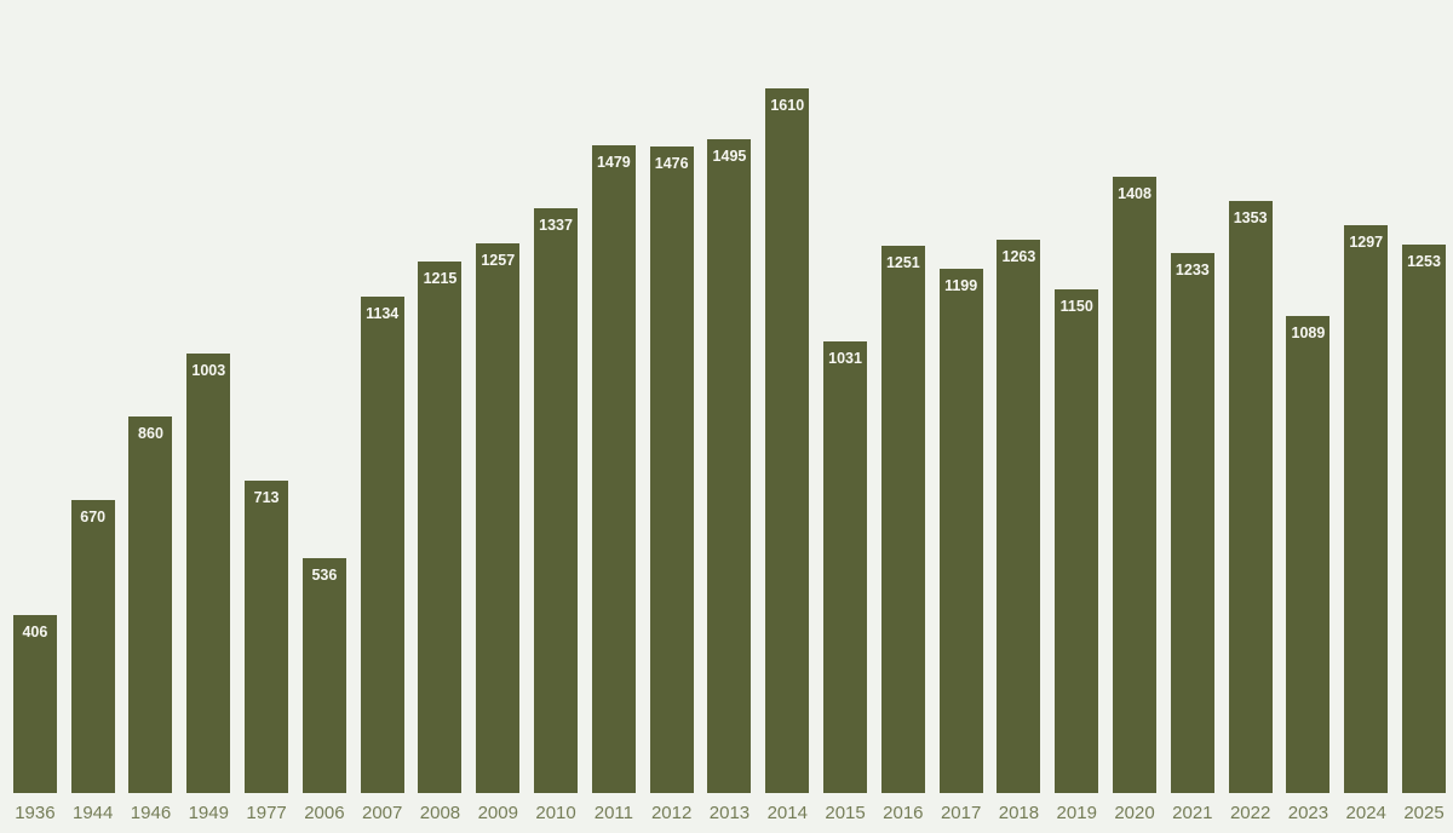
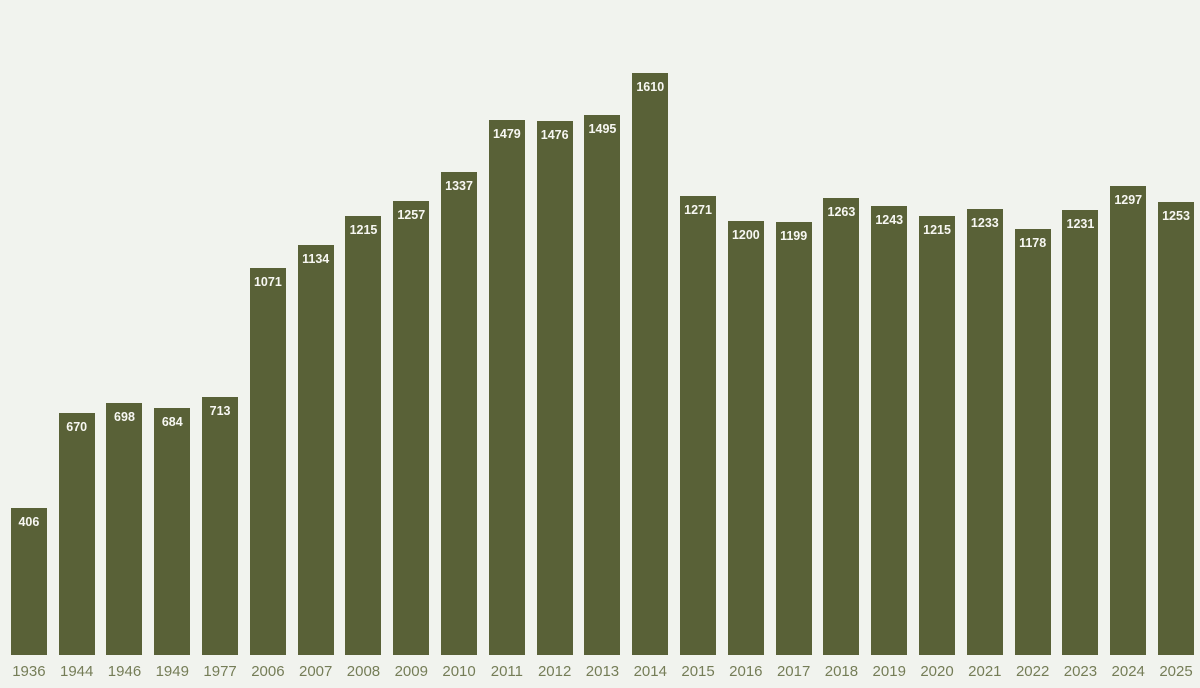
1946: 860 -> 698
1949: 1003 -> 684
2006: 536 -> 1071
2015: 1031 -> 1271
2016: 1251 -> 1200
2019: 1150 -> 1243
2020: 1408 -> 1215
2022: 1353 -> 1178
2023: 1089 -> 1231
